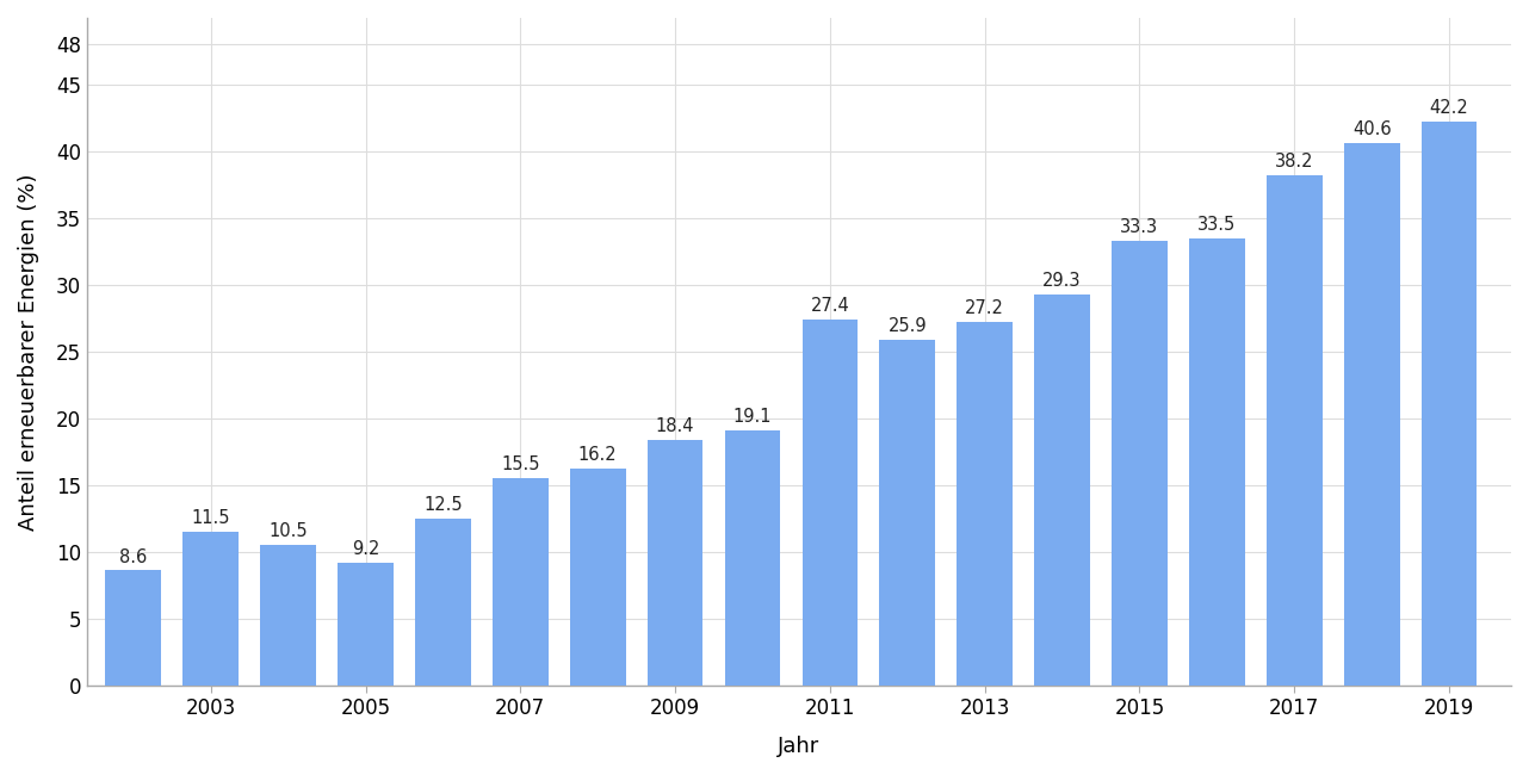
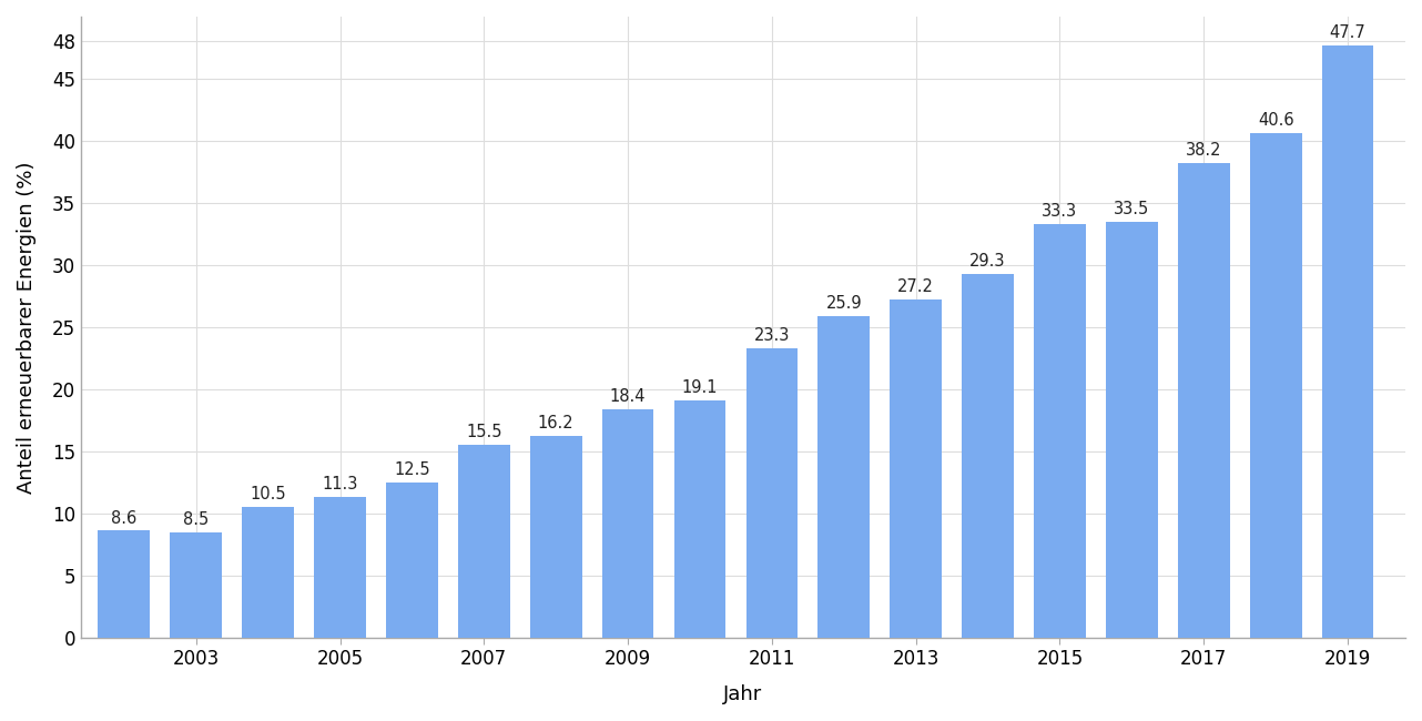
2003: 11.5 -> 8.5
2005: 9.2 -> 11.3
2011: 27.4 -> 23.3
2019: 42.2 -> 47.7
